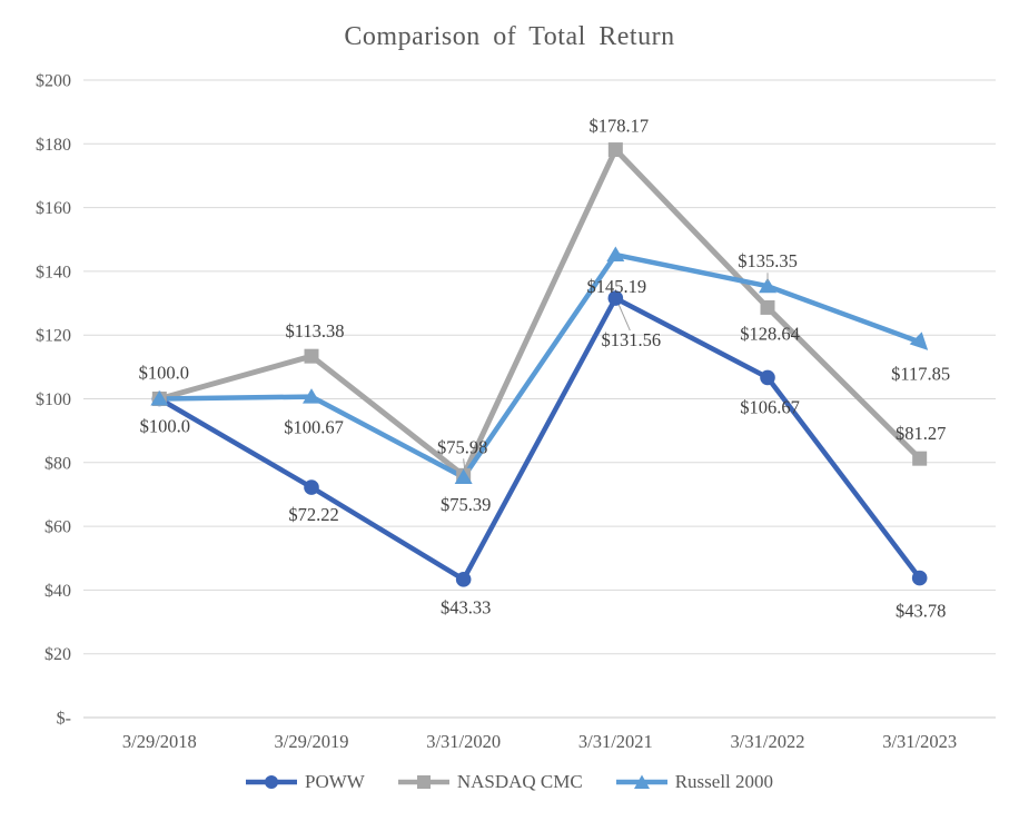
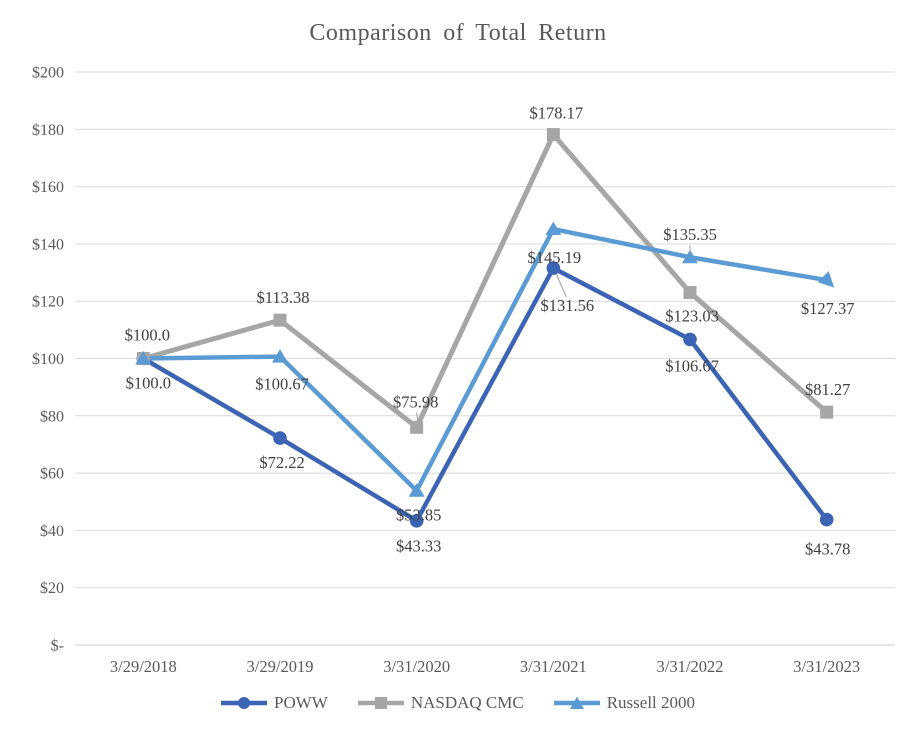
Russell 2000/3/31/2020: $75.39 -> $53.85
NASDAQ CMC/3/31/2022: $128.64 -> $123.03
Russell 2000/3/31/2023: $117.85 -> $127.37
